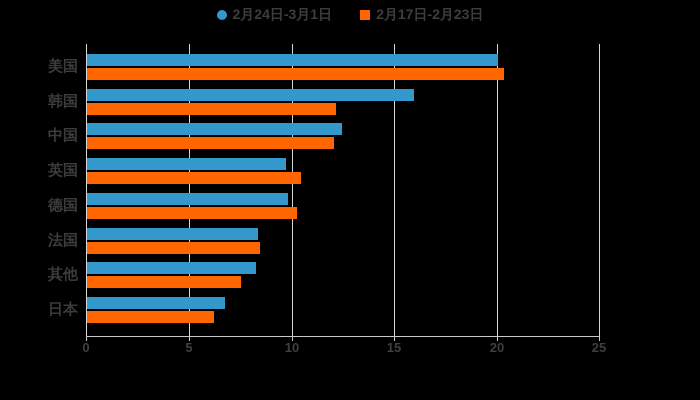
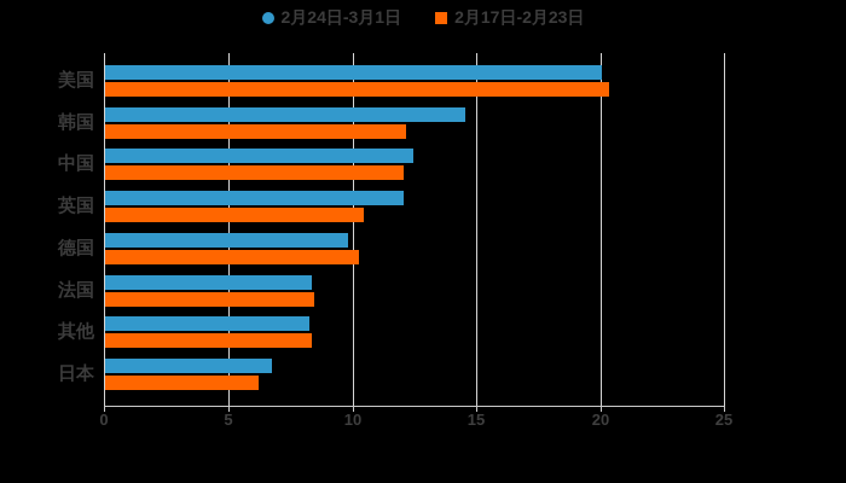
2月24日-3月1日/韩国: 15.9 -> 14.5
2月24日-3月1日/英国: 9.7 -> 12.0
2月17日-2月23日/其他: 7.5 -> 8.3
